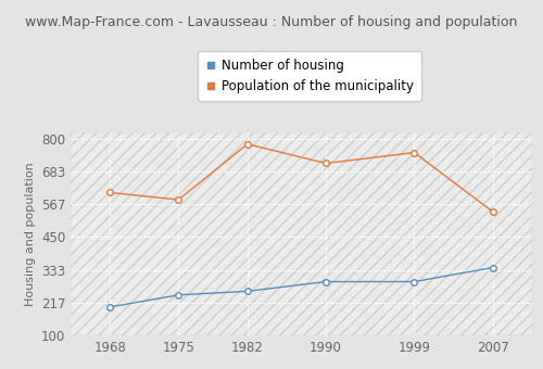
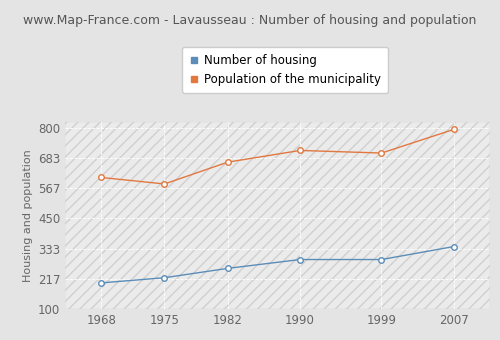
Number of housing/1975: 245 -> 222
Population of the municipality/1982: 780 -> 667
Population of the municipality/1999: 750 -> 702
Population of the municipality/2007: 540 -> 793
